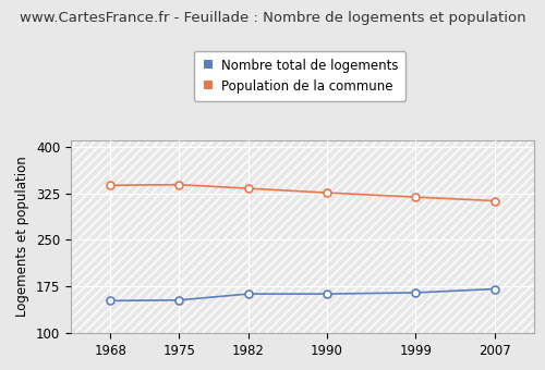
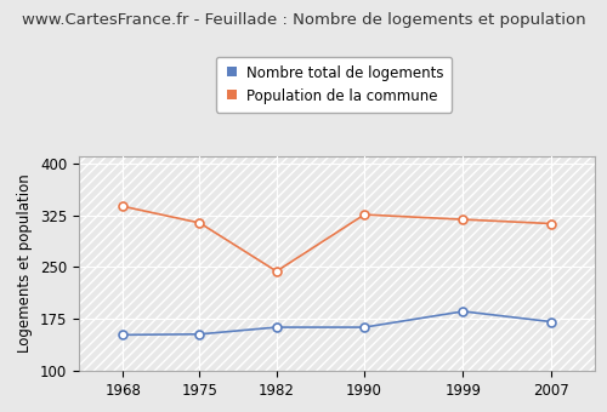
Population de la commune/1975: 339 -> 314
Population de la commune/1982: 333 -> 244
Nombre total de logements/1999: 165 -> 186
